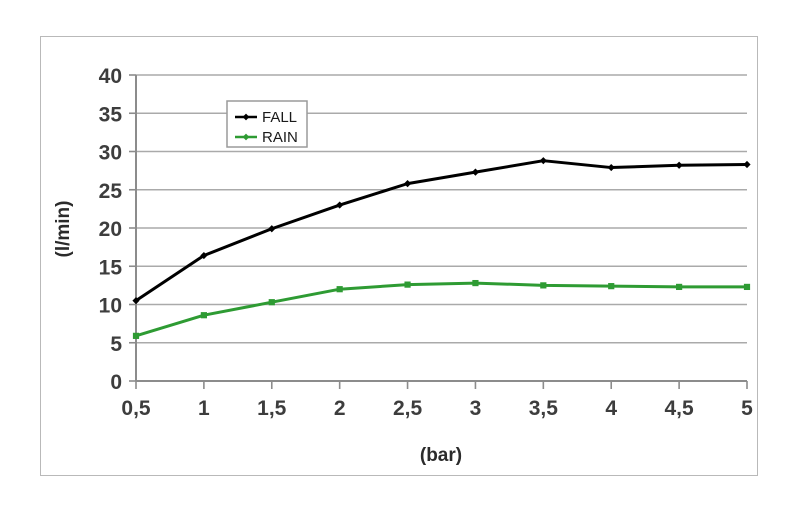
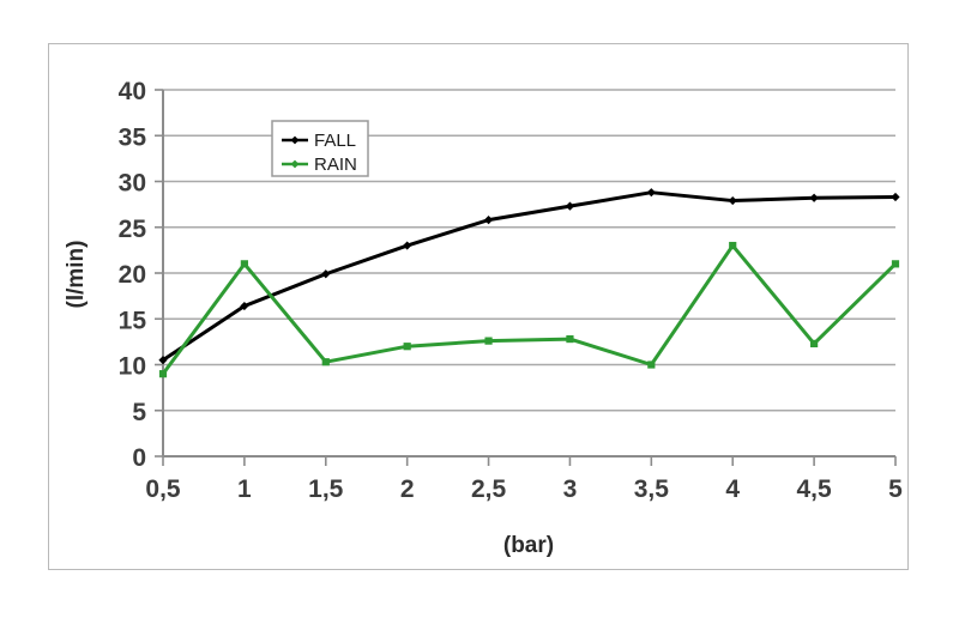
RAIN/0,5: 6 -> 9
RAIN/1: 9 -> 21
RAIN/3,5: 12 -> 10
RAIN/4: 12 -> 23
RAIN/5: 12 -> 21
